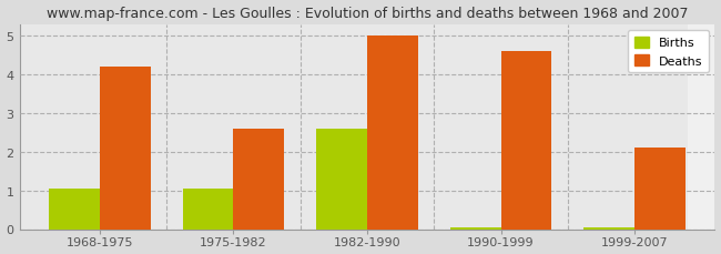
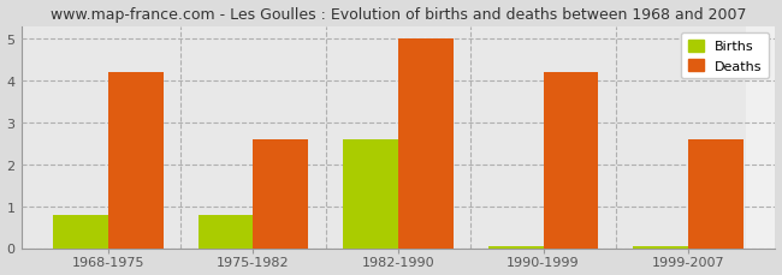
Births/1968-1975: 1.05 -> 0.80
Births/1975-1982: 1.05 -> 0.80
Deaths/1990-1999: 4.6 -> 4.2
Deaths/1999-2007: 2.1 -> 2.6
